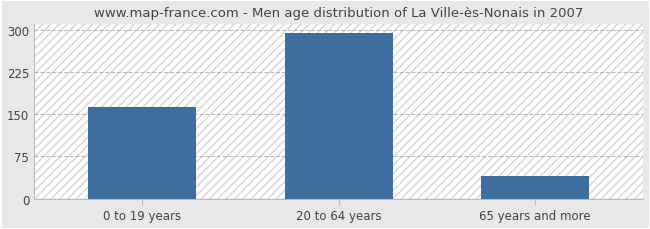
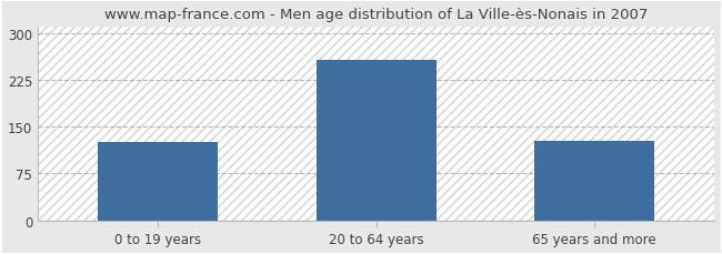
0 to 19 years: 163 -> 126
20 to 64 years: 295 -> 258
65 years and more: 40 -> 128
